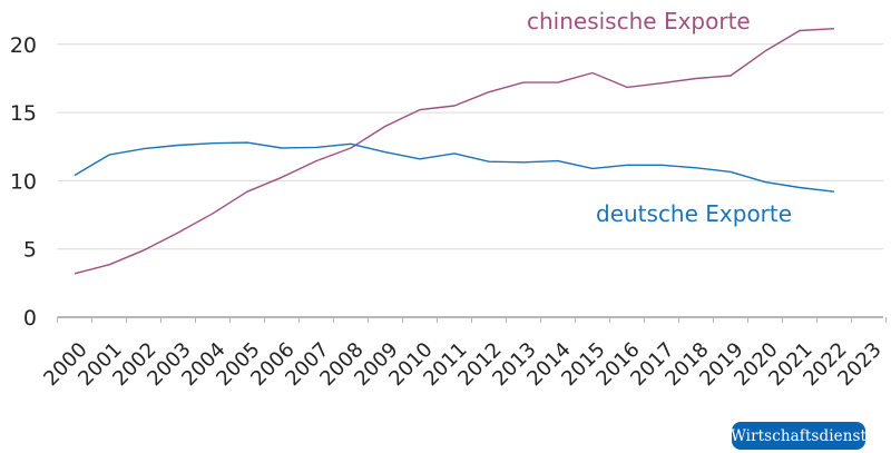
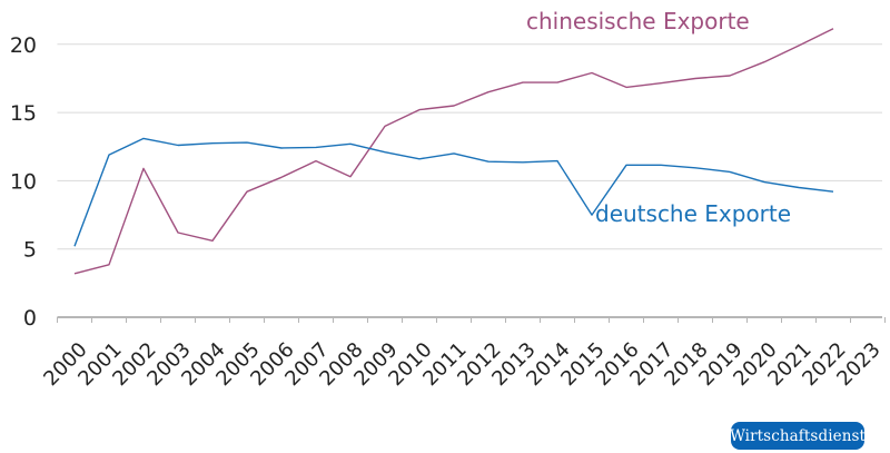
deutsche Exporte/2000: 10.4 -> 5.2
chinesische Exporte/2002: 4.9 -> 10.9
deutsche Exporte/2002: 12.3 -> 13.1
chinesische Exporte/2004: 7.6 -> 5.6
chinesische Exporte/2008: 12.4 -> 10.3
deutsche Exporte/2015: 10.9 -> 7.5
chinesische Exporte/2020: 19.5 -> 18.7
chinesische Exporte/2021: 21.0 -> 19.9
